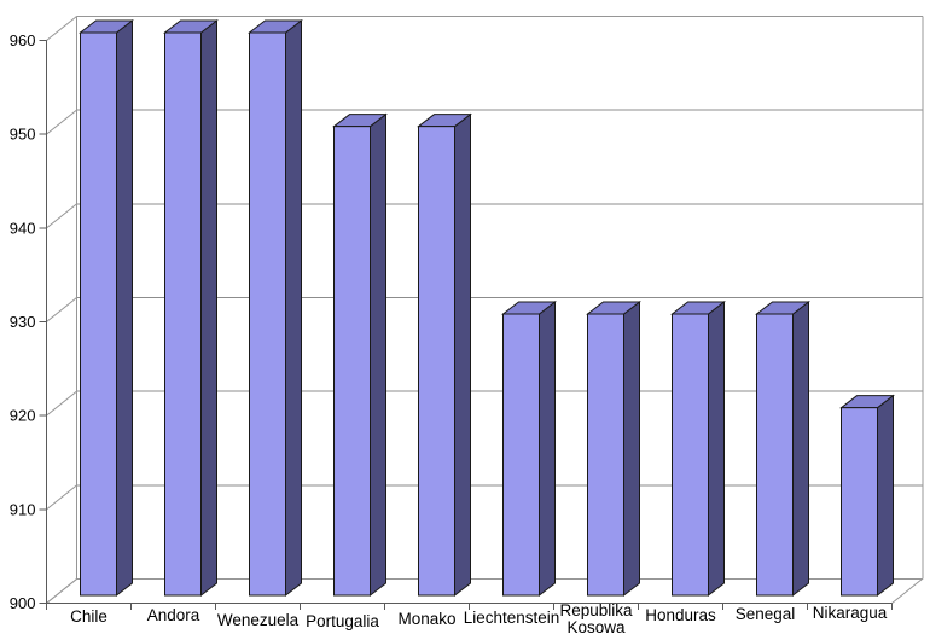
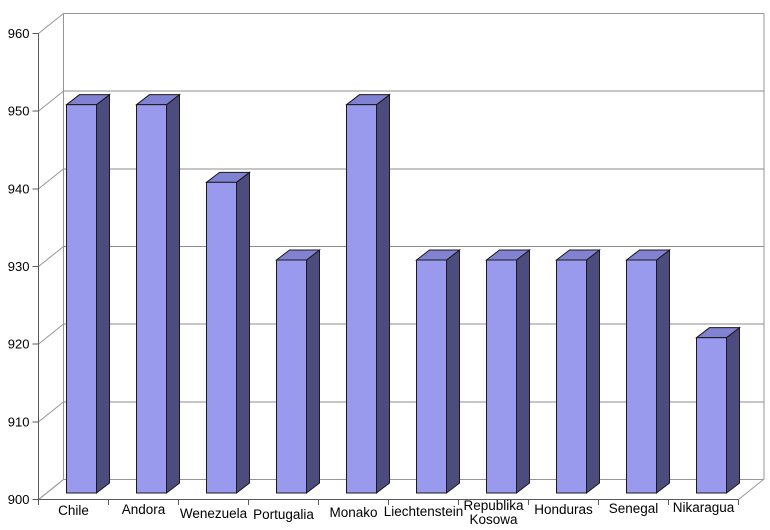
Chile: 960 -> 950
Andora: 960 -> 950
Wenezuela: 960 -> 940
Portugalia: 950 -> 930
